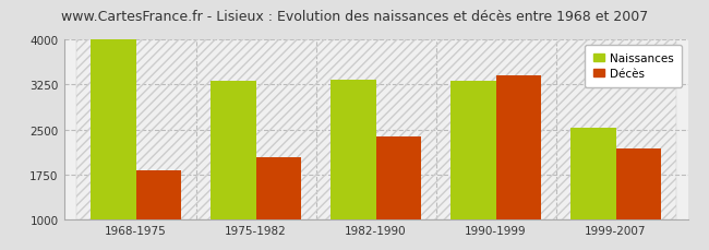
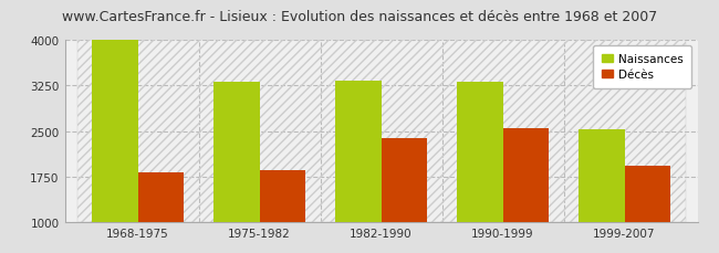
Décès/1975-1982: 2040 -> 1860
Décès/1990-1999: 3400 -> 2540
Décès/1999-2007: 2180 -> 1930
